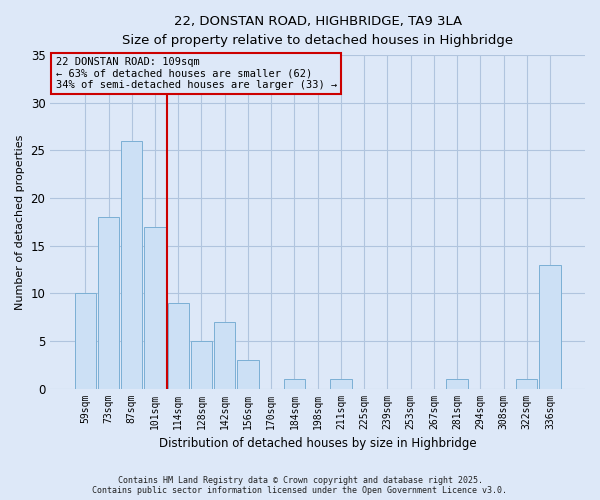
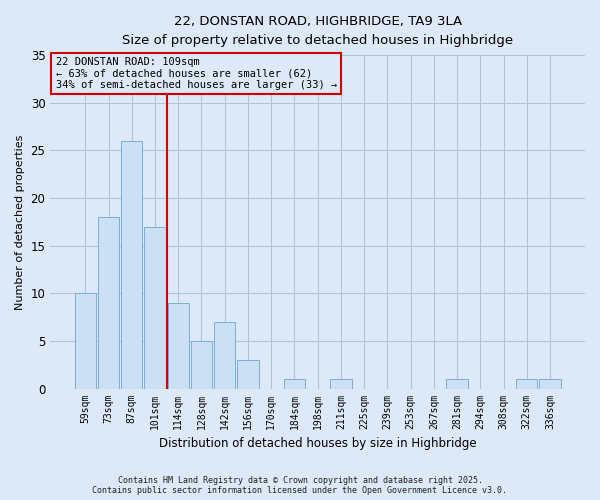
336sqm: 13 -> 1
